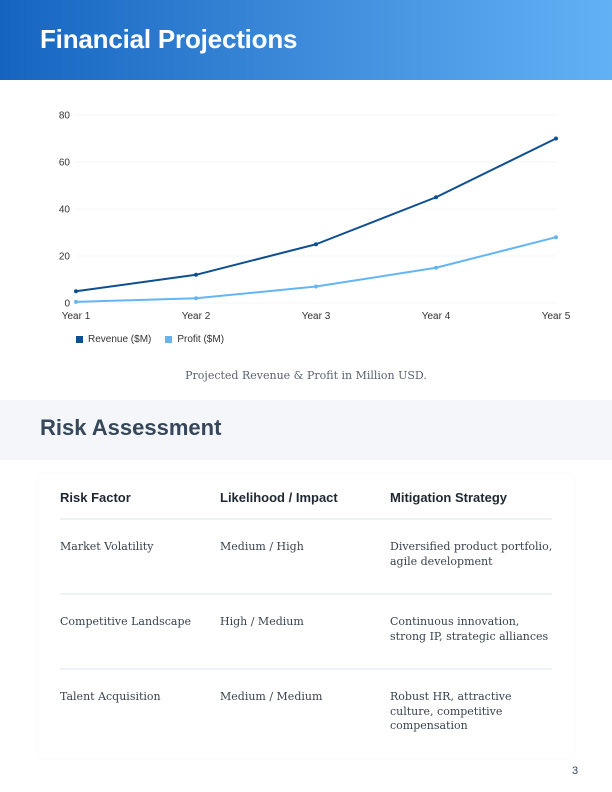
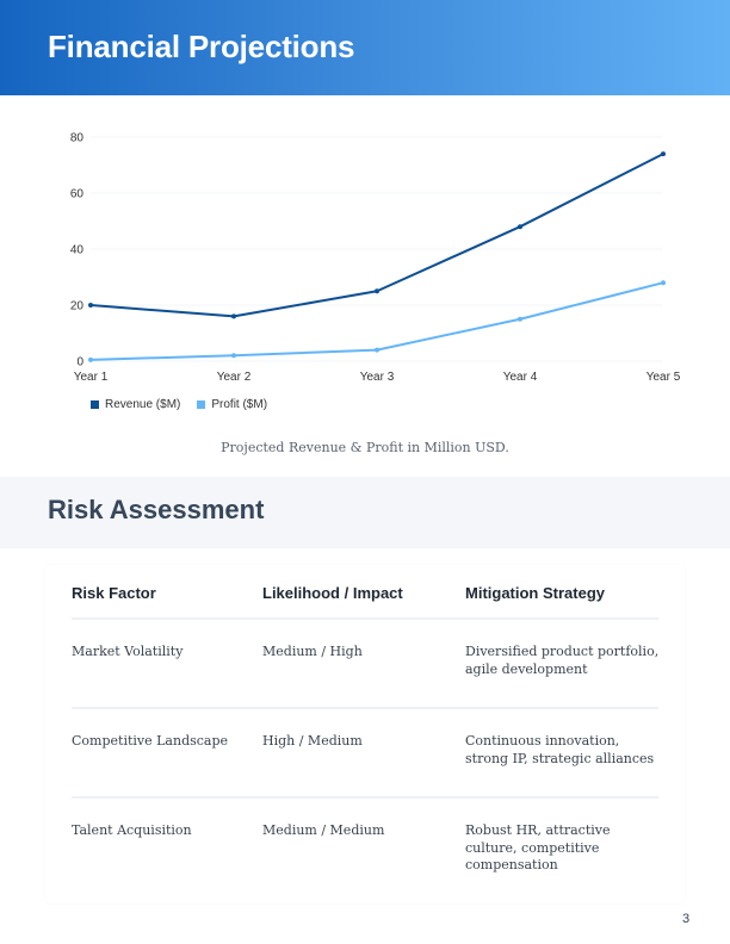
Revenue ($M)/Year 1: 5 -> 20
Revenue ($M)/Year 2: 12 -> 16
Profit ($M)/Year 3: 7 -> 4
Revenue ($M)/Year 4: 45 -> 48
Revenue ($M)/Year 5: 70 -> 74
